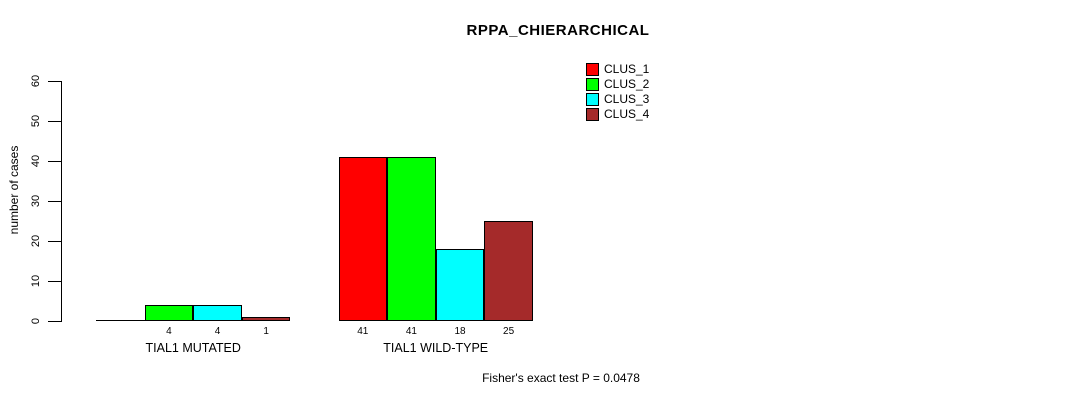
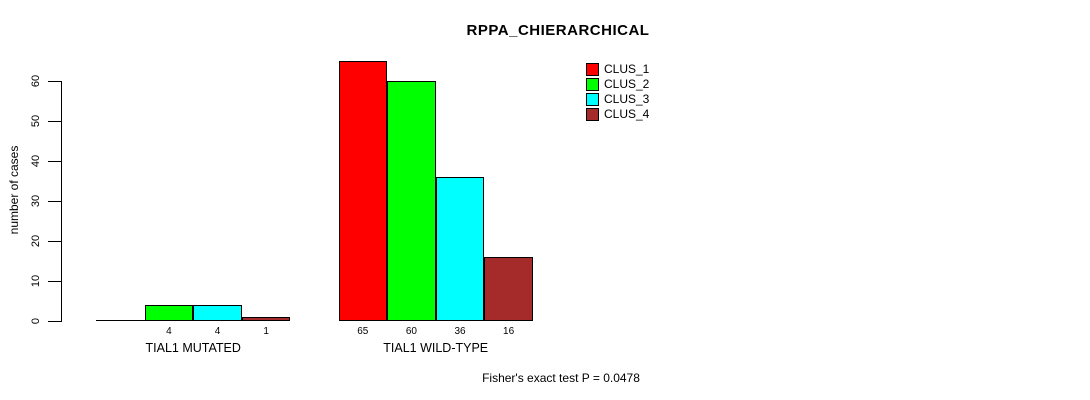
CLUS_1/TIAL1 WILD-TYPE: 41 -> 65
CLUS_2/TIAL1 WILD-TYPE: 41 -> 60
CLUS_3/TIAL1 WILD-TYPE: 18 -> 36
CLUS_4/TIAL1 WILD-TYPE: 25 -> 16
